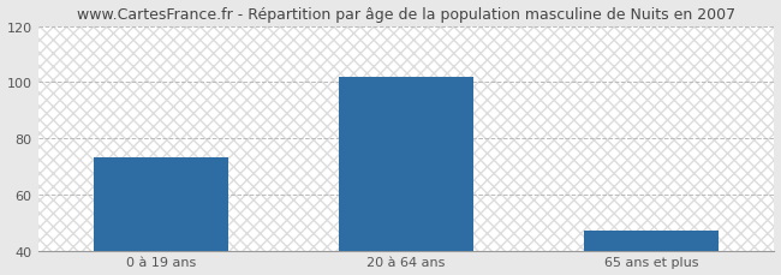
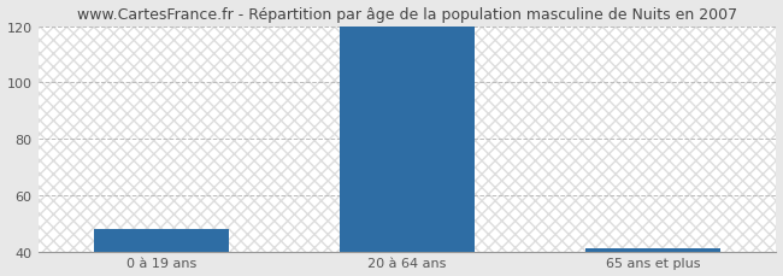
0 à 19 ans: 73 -> 48
20 à 64 ans: 102 -> 120
65 ans et plus: 47 -> 41
